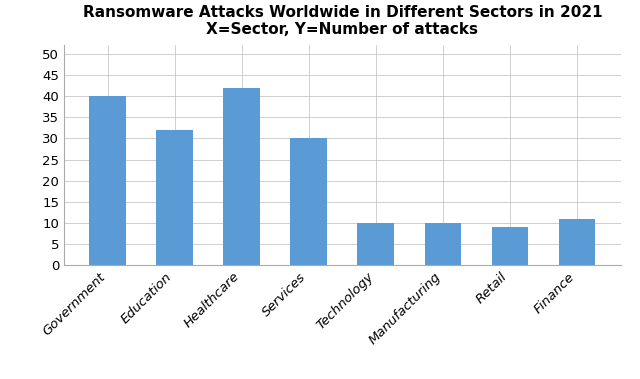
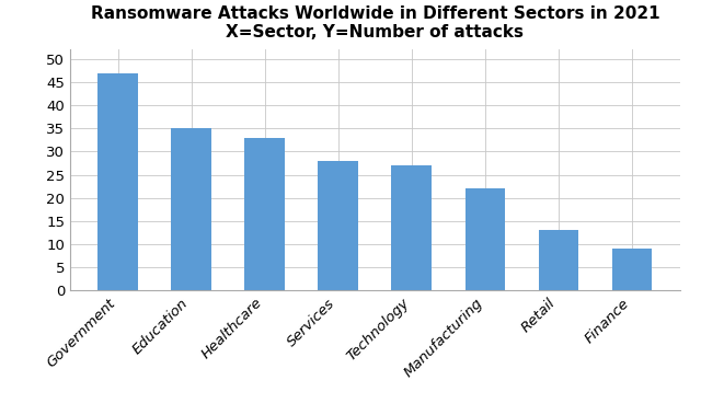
Government: 40 -> 47
Education: 32 -> 35
Healthcare: 42 -> 33
Services: 30 -> 28
Technology: 10 -> 27
Manufacturing: 10 -> 22
Retail: 9 -> 13
Finance: 11 -> 9
